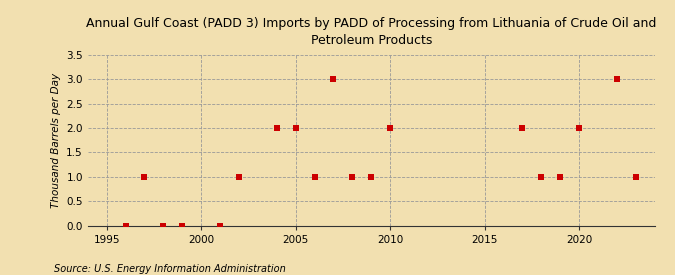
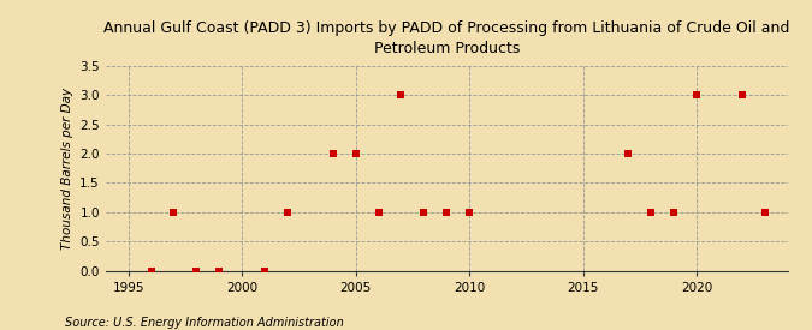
2010: 2 -> 1
2020: 2 -> 3
